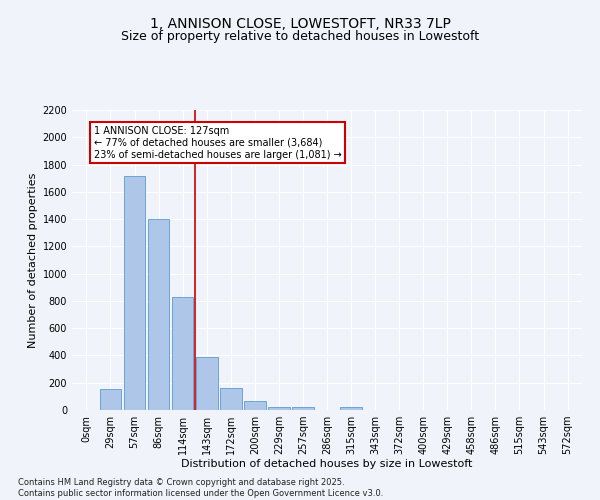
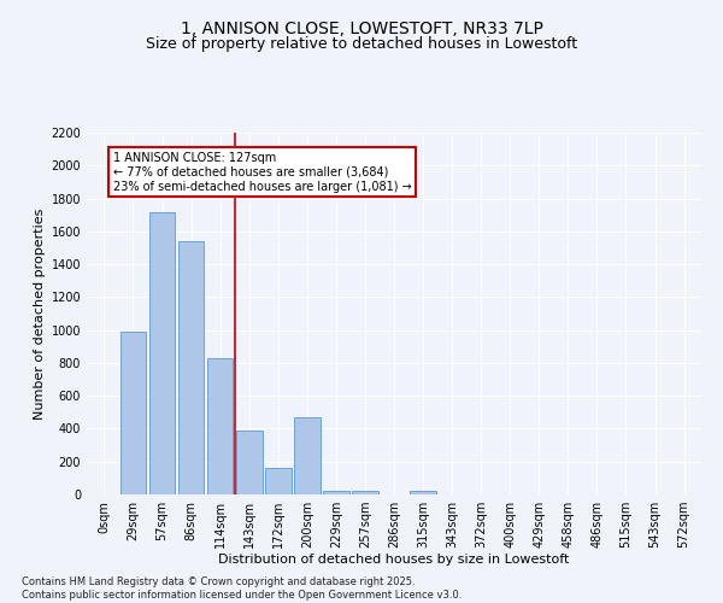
29sqm: 160 -> 990
86sqm: 1400 -> 1540
200sqm: 60 -> 470
